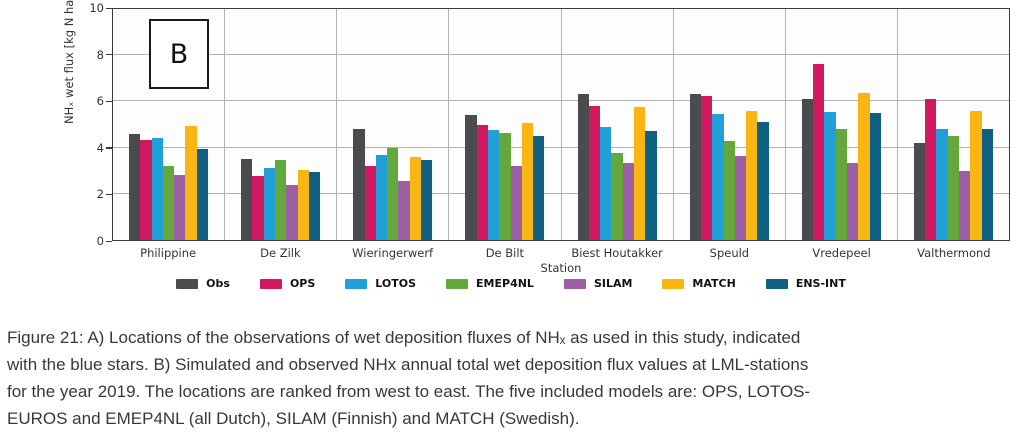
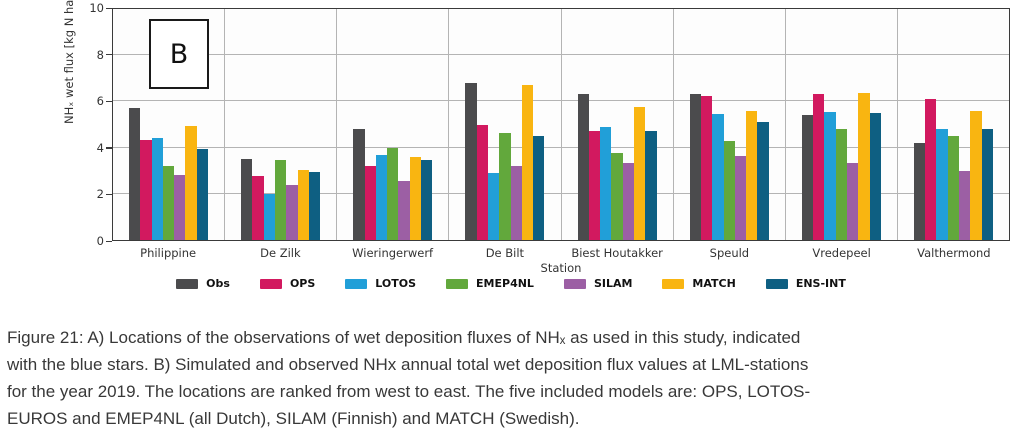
Obs/Philippine: 4.6 -> 5.7
LOTOS/De Zilk: 3.1 -> 2.0
Obs/De Bilt: 5.4 -> 6.8
LOTOS/De Bilt: 4.8 -> 2.9
MATCH/De Bilt: 5.0 -> 6.7
OPS/Biest Houtakker: 5.8 -> 4.7
Obs/Vredepeel: 6.1 -> 5.4
OPS/Vredepeel: 7.6 -> 6.3
